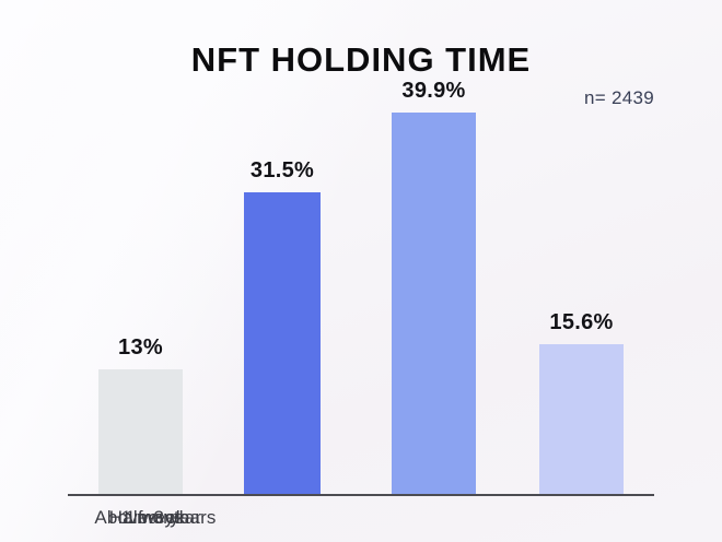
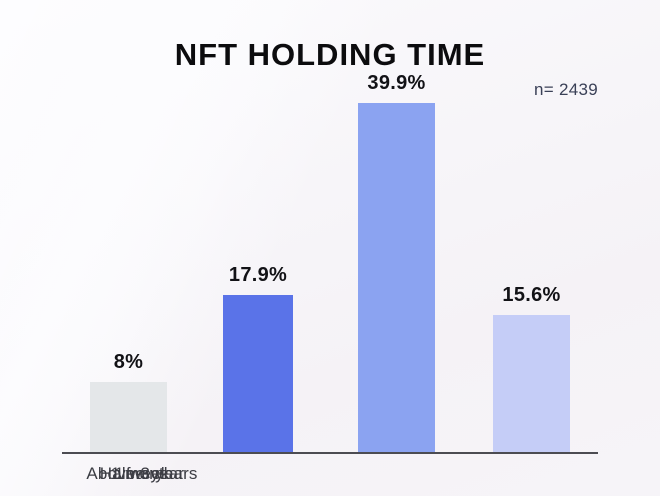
1 week: 13% -> 8%
1 month: 31.5% -> 17.9%
